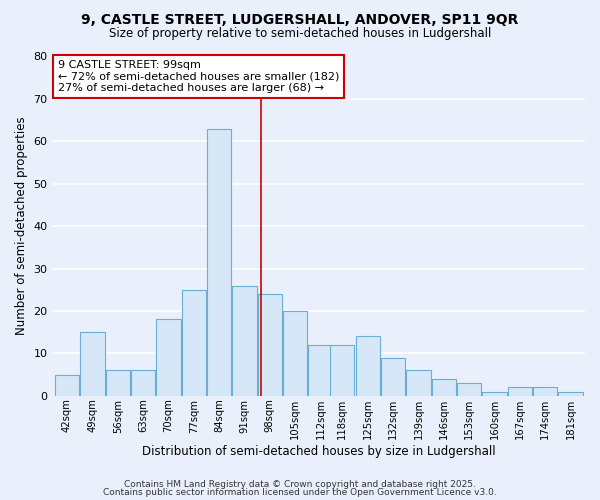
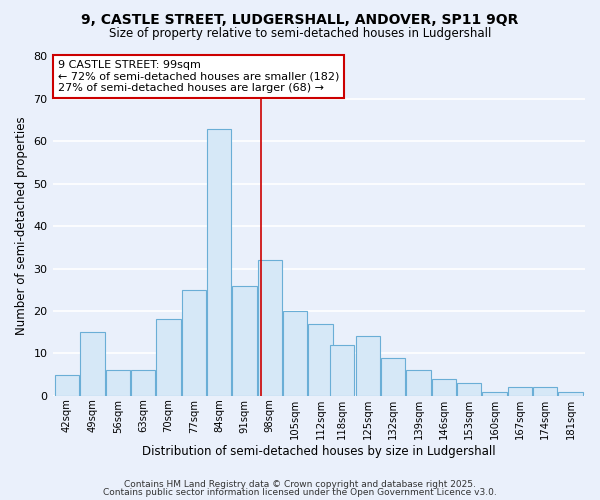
98sqm: 24 -> 32
112sqm: 12 -> 17
